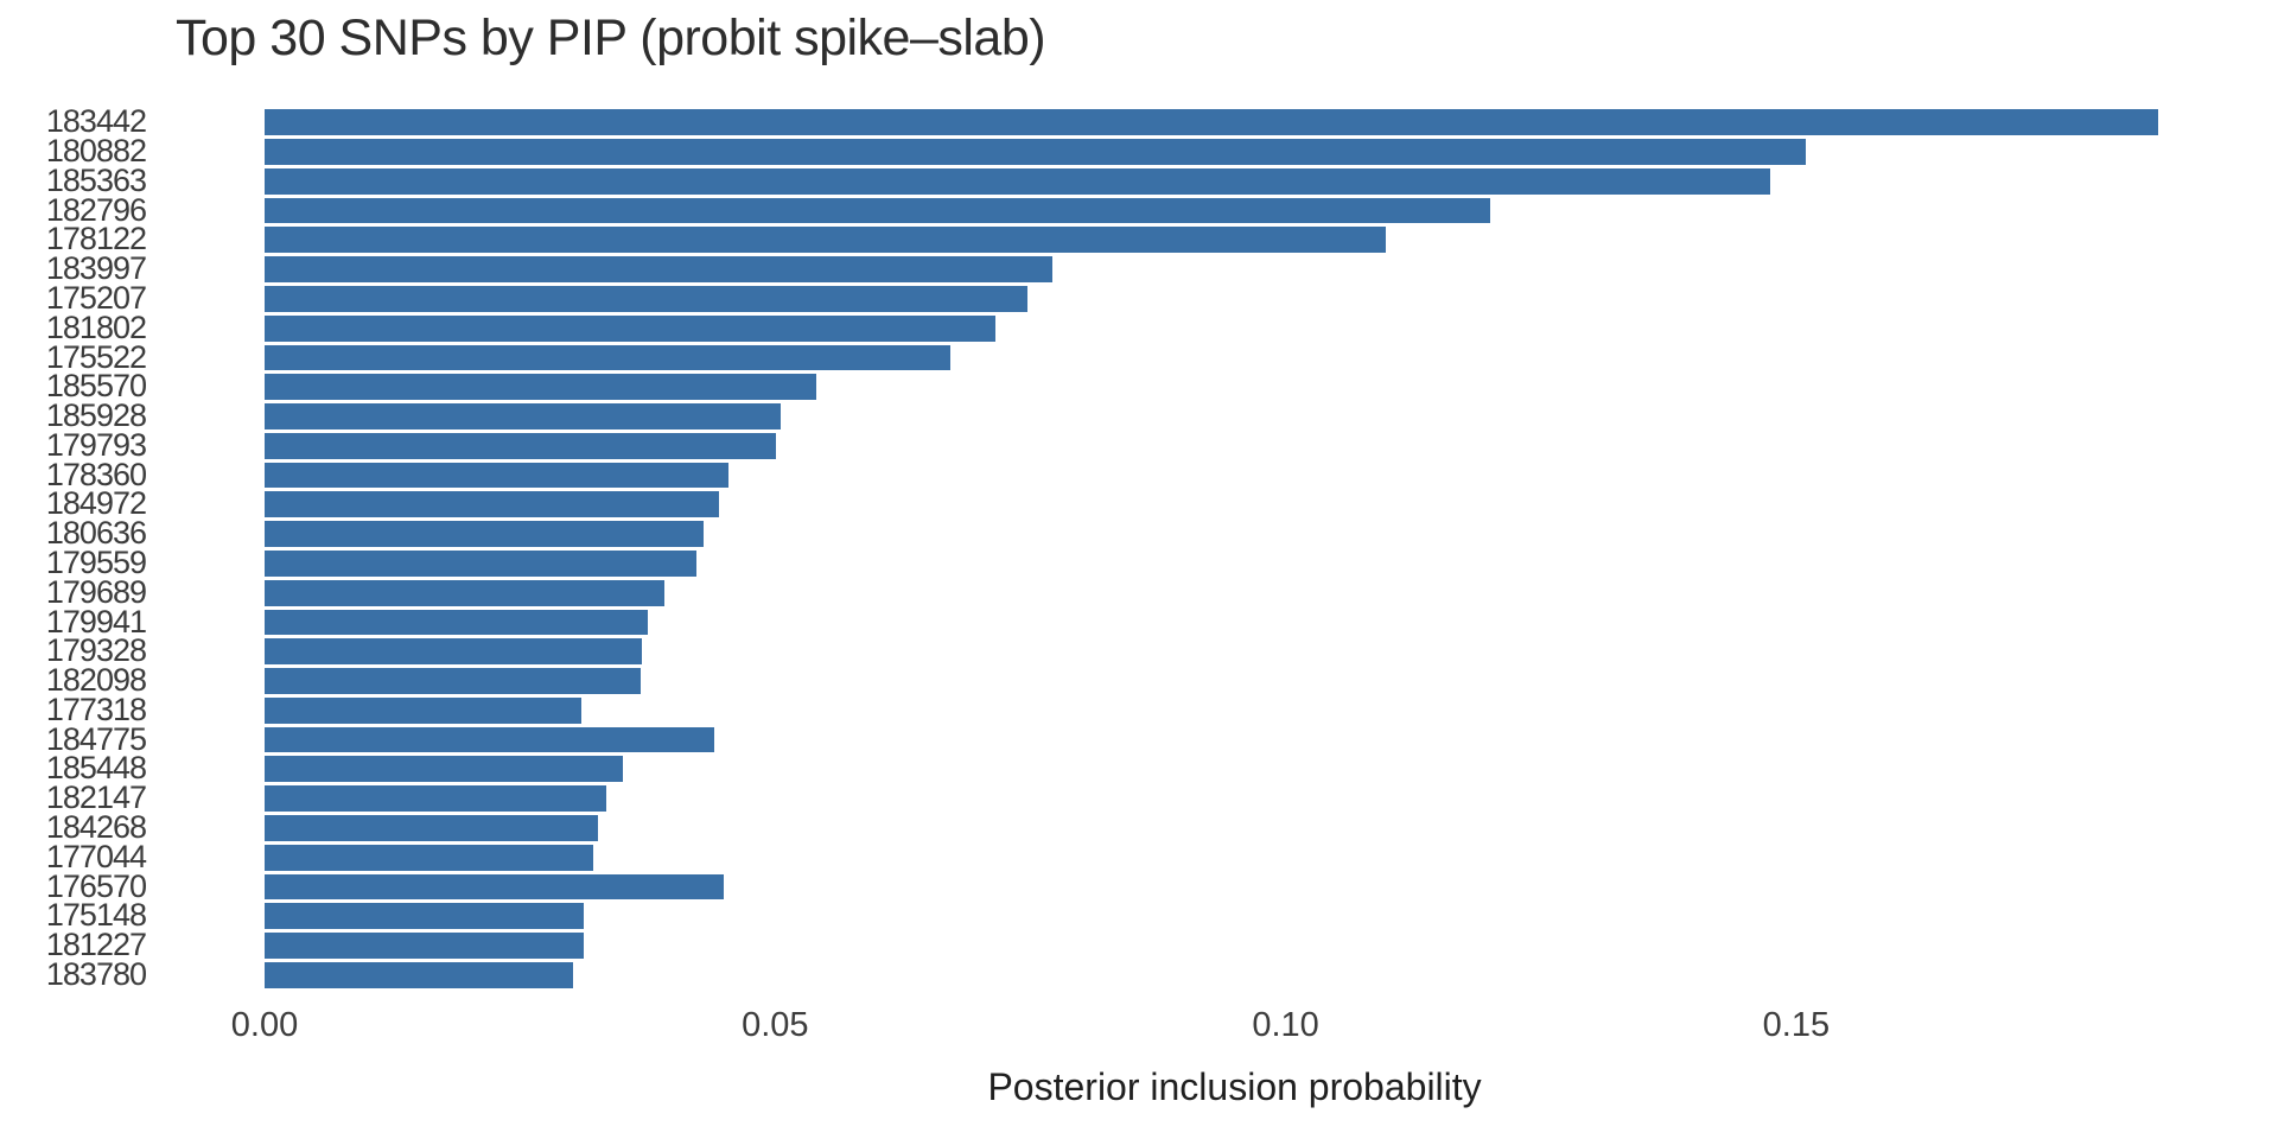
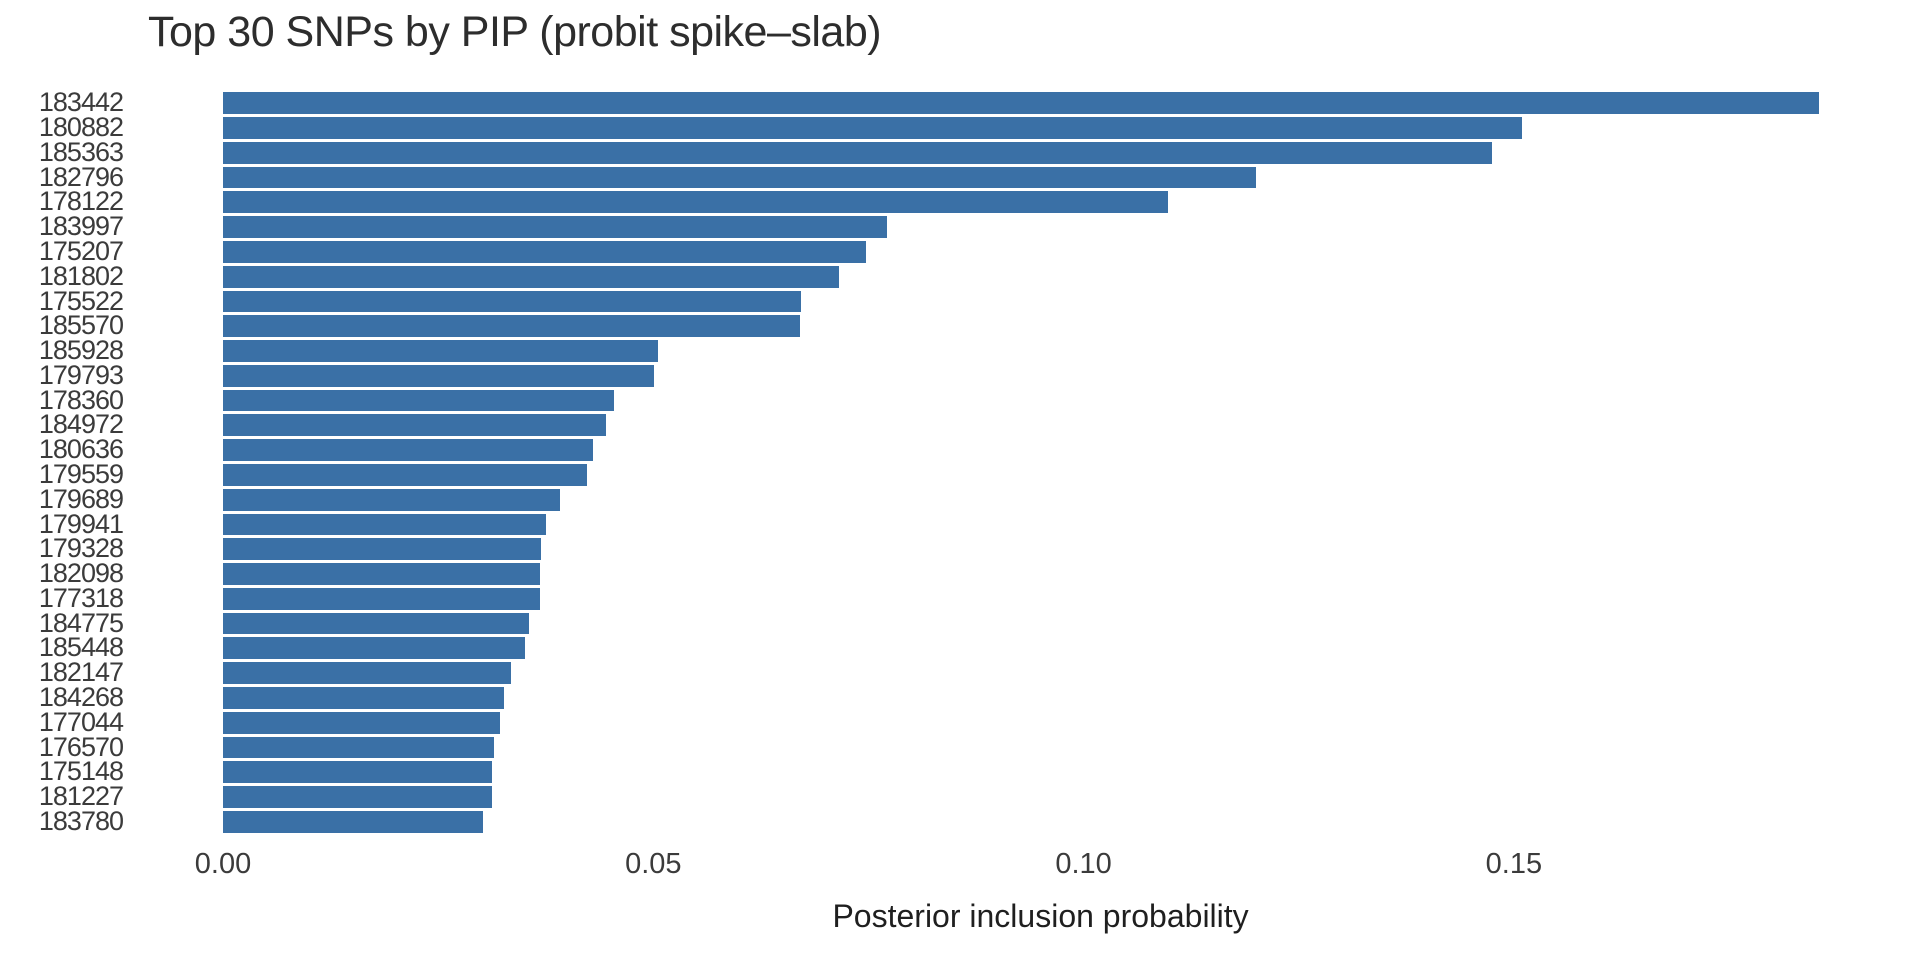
185570: 0.054 -> 0.067
177318: 0.031 -> 0.037
184775: 0.044 -> 0.036
176570: 0.045 -> 0.032
